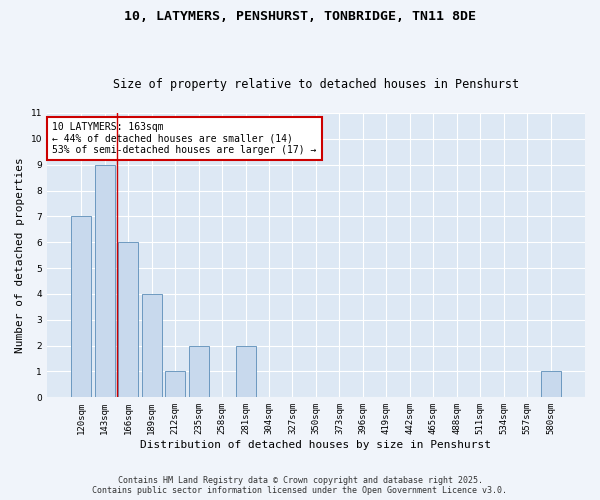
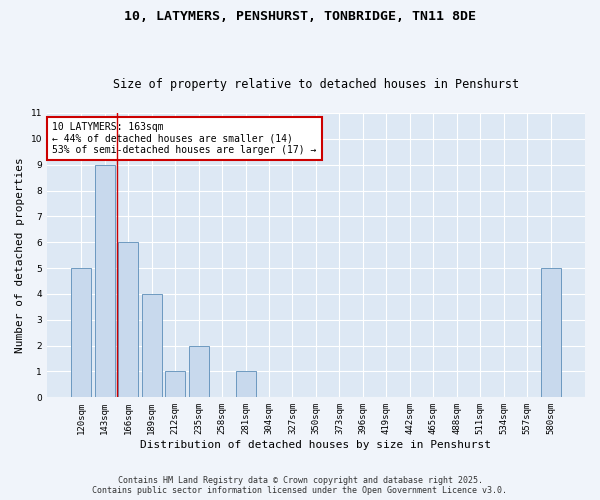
120sqm: 7 -> 5
281sqm: 2 -> 1
580sqm: 1 -> 5
